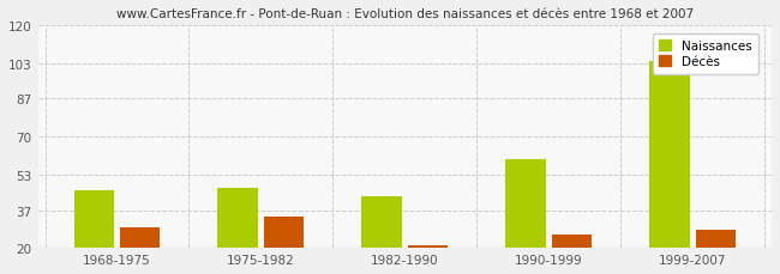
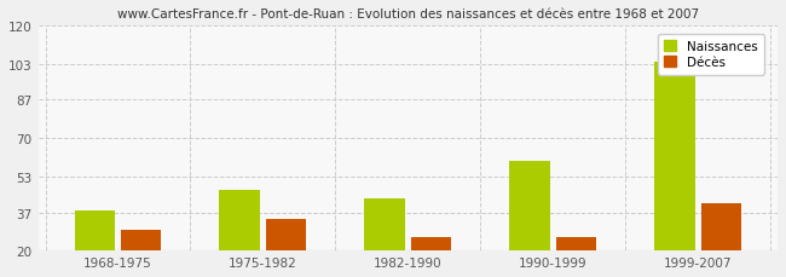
Naissances/1968-1975: 46 -> 38
Décès/1982-1990: 21 -> 26
Décès/1999-2007: 28 -> 41
